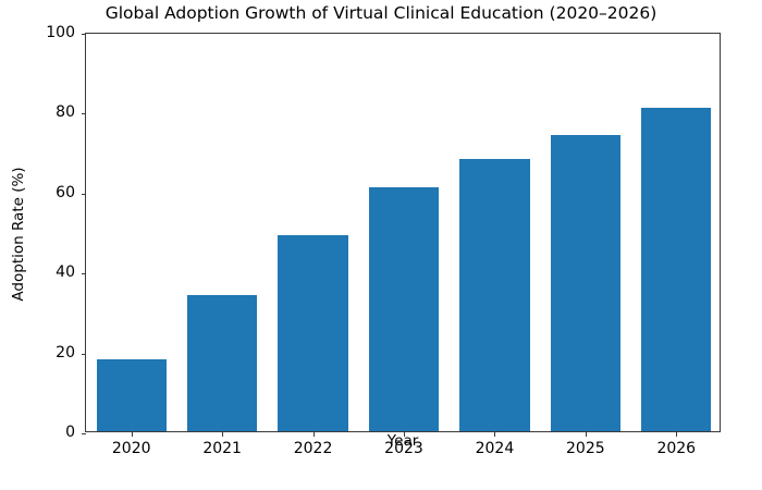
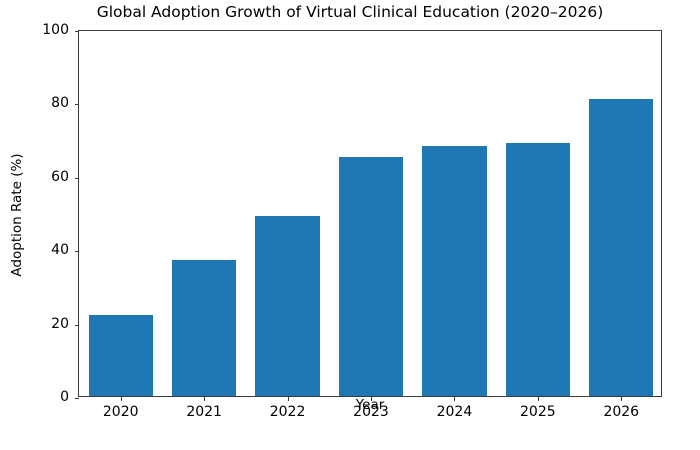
2020: 18 -> 22
2021: 34 -> 37
2023: 61 -> 65
2025: 74 -> 69
